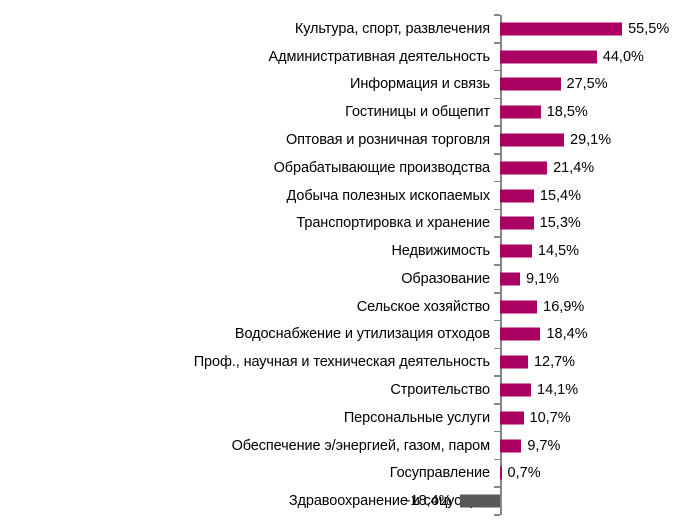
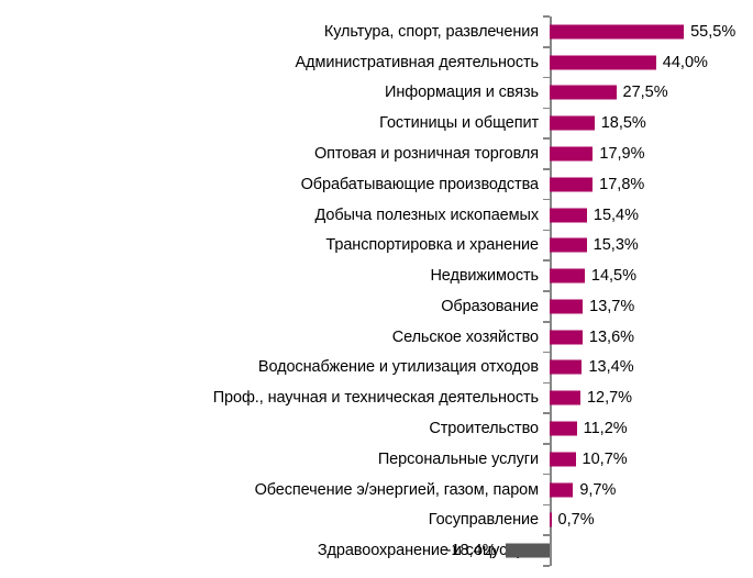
Оптовая и розничная торговля: 29,1% -> 17,9%
Обрабатывающие производства: 21,4% -> 17,8%
Образование: 9,1% -> 13,7%
Сельское хозяйство: 16,9% -> 13,6%
Водоснабжение и утилизация отходов: 18,4% -> 13,4%
Строительство: 14,1% -> 11,2%
